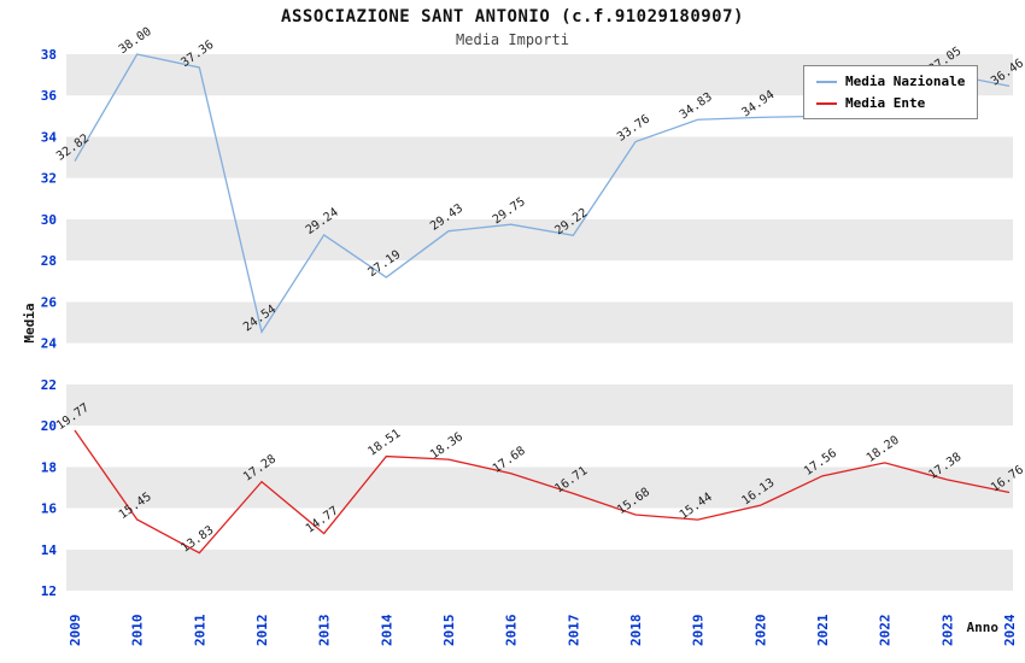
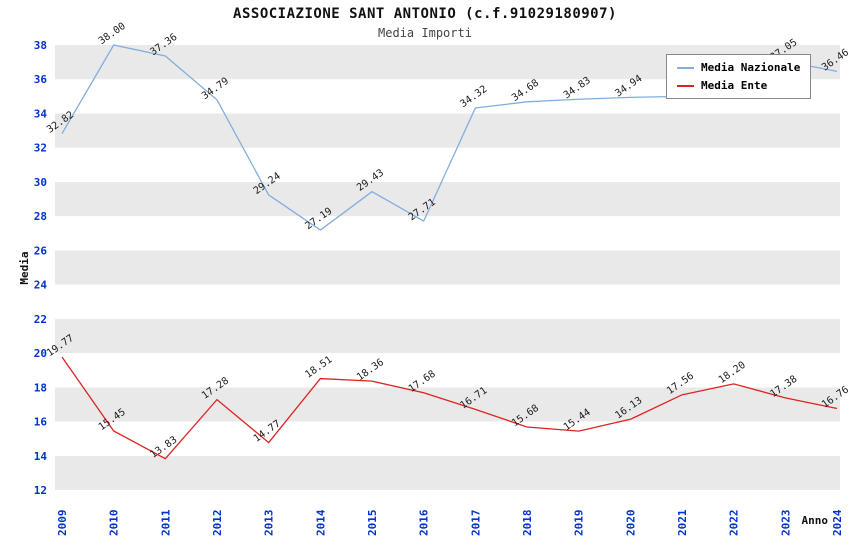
Media Nazionale/2012: 24.54 -> 34.79
Media Nazionale/2016: 29.75 -> 27.71
Media Nazionale/2017: 29.22 -> 34.32
Media Nazionale/2018: 33.76 -> 34.68
